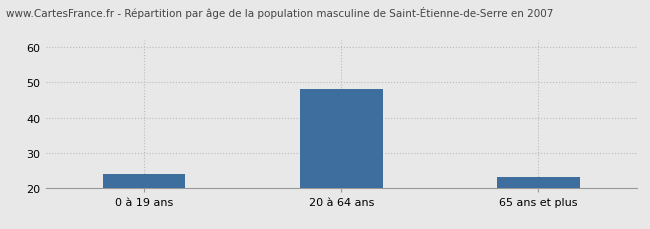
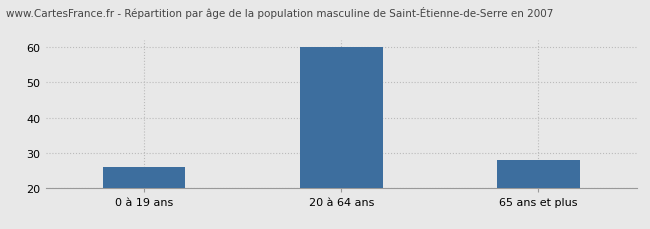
0 à 19 ans: 24 -> 26
20 à 64 ans: 48 -> 60
65 ans et plus: 23 -> 28
